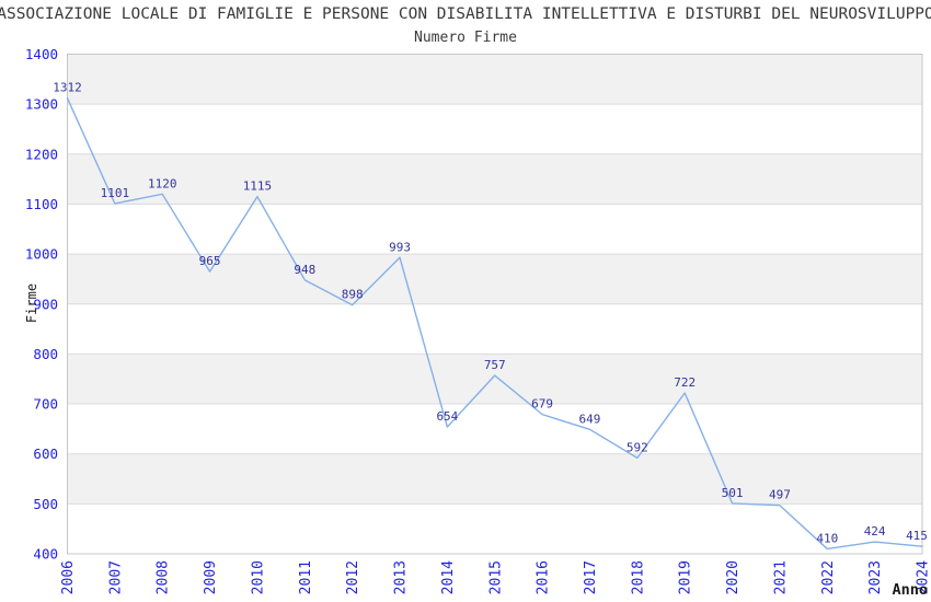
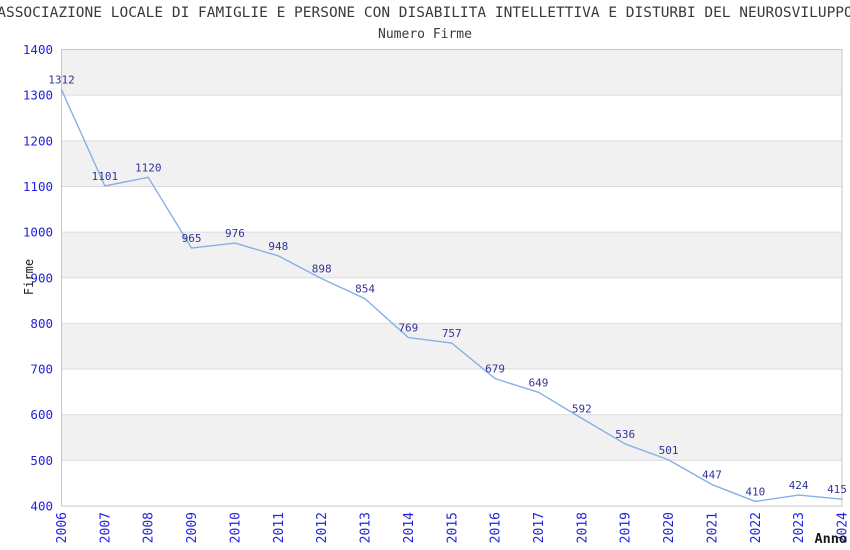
2010: 1115 -> 976
2013: 993 -> 854
2014: 654 -> 769
2019: 722 -> 536
2021: 497 -> 447
